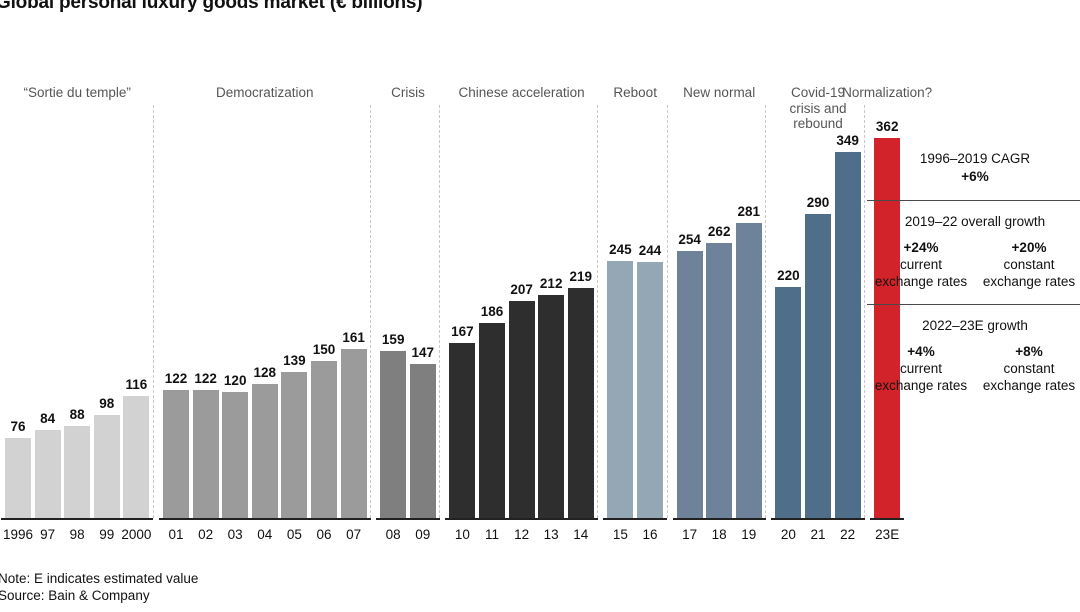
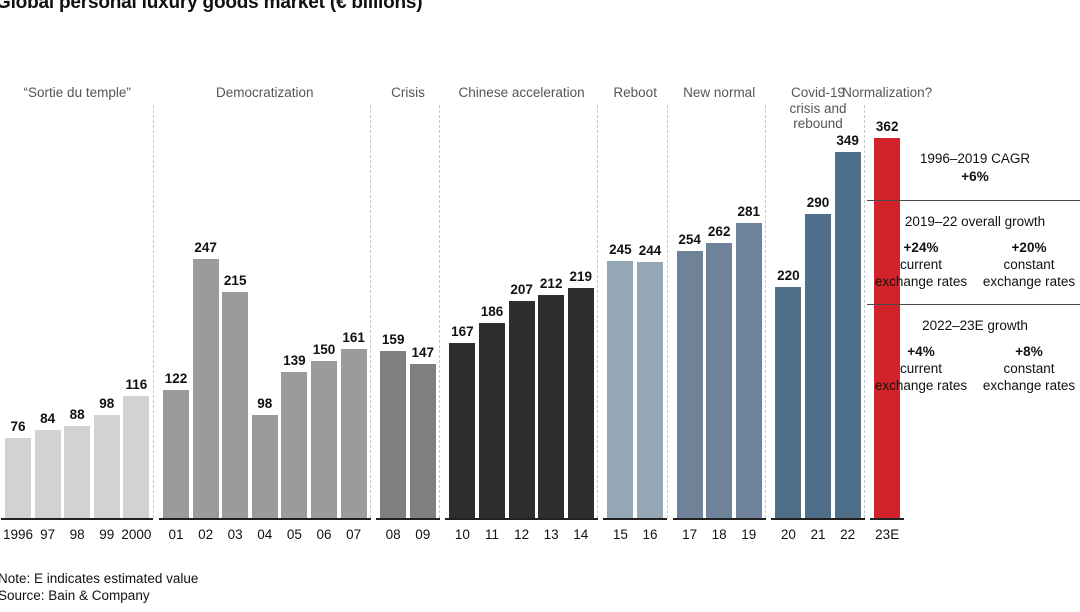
02: 122 -> 247
03: 120 -> 215
04: 128 -> 98
